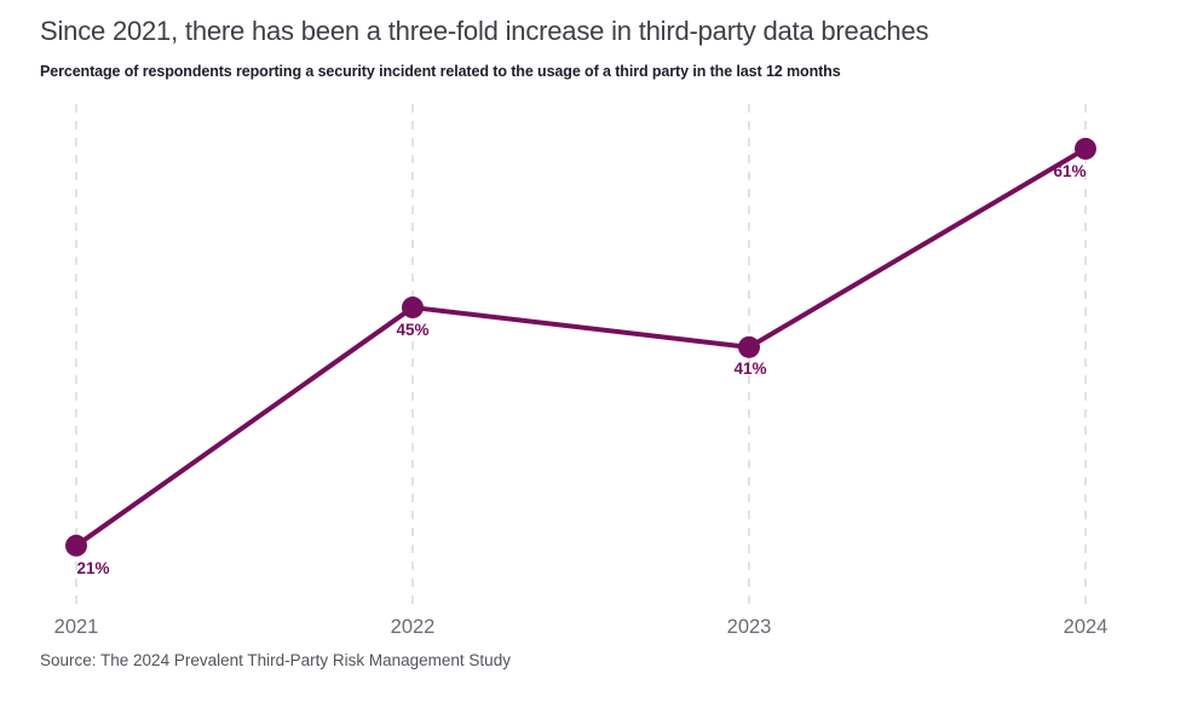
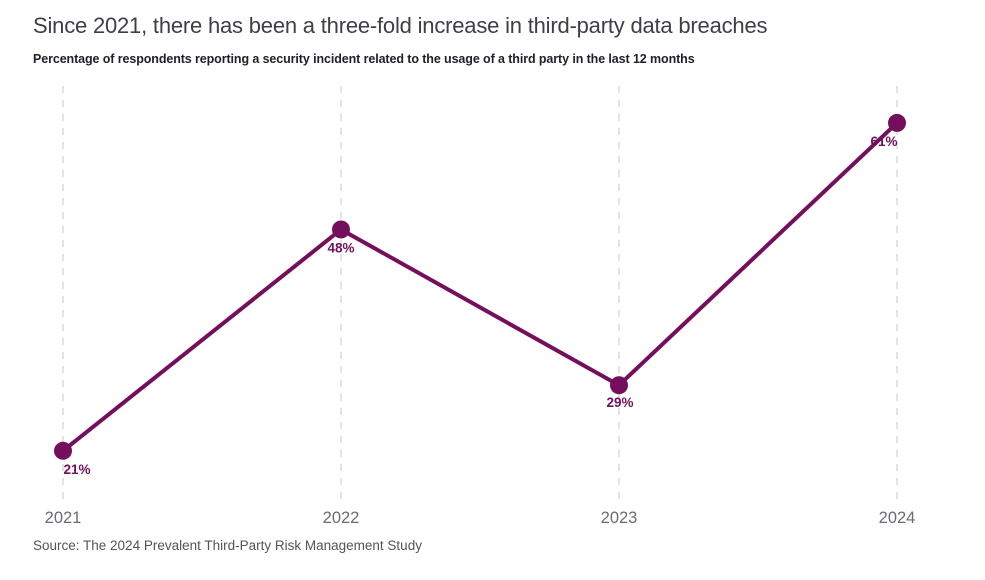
2022: 45% -> 48%
2023: 41% -> 29%
